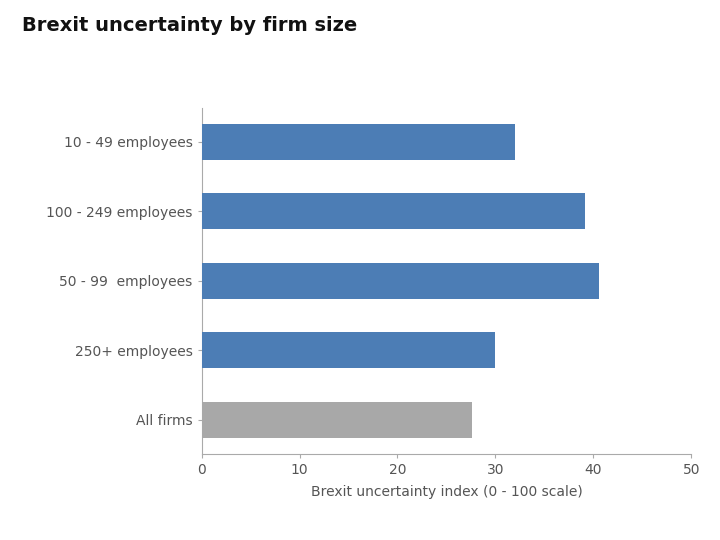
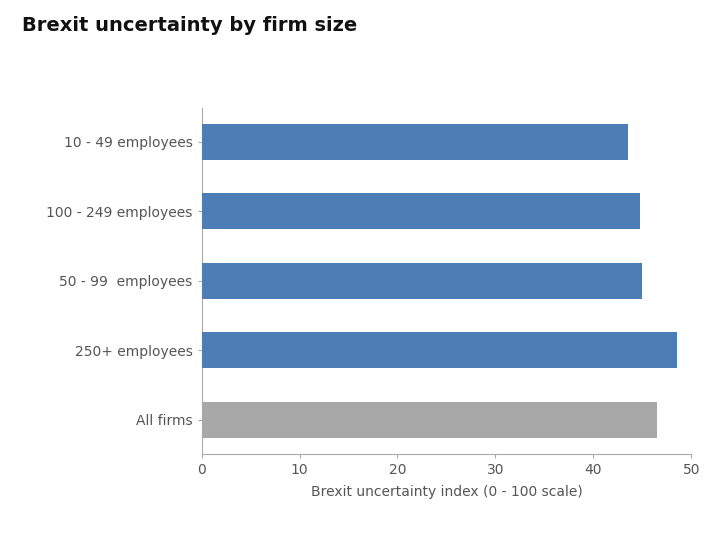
10 - 49 employees: 32.0 -> 43.5
100 - 249 employees: 39.2 -> 44.8
50 - 99 employees: 40.6 -> 45.0
250+ employees: 30.0 -> 48.5
All firms: 27.6 -> 46.5
